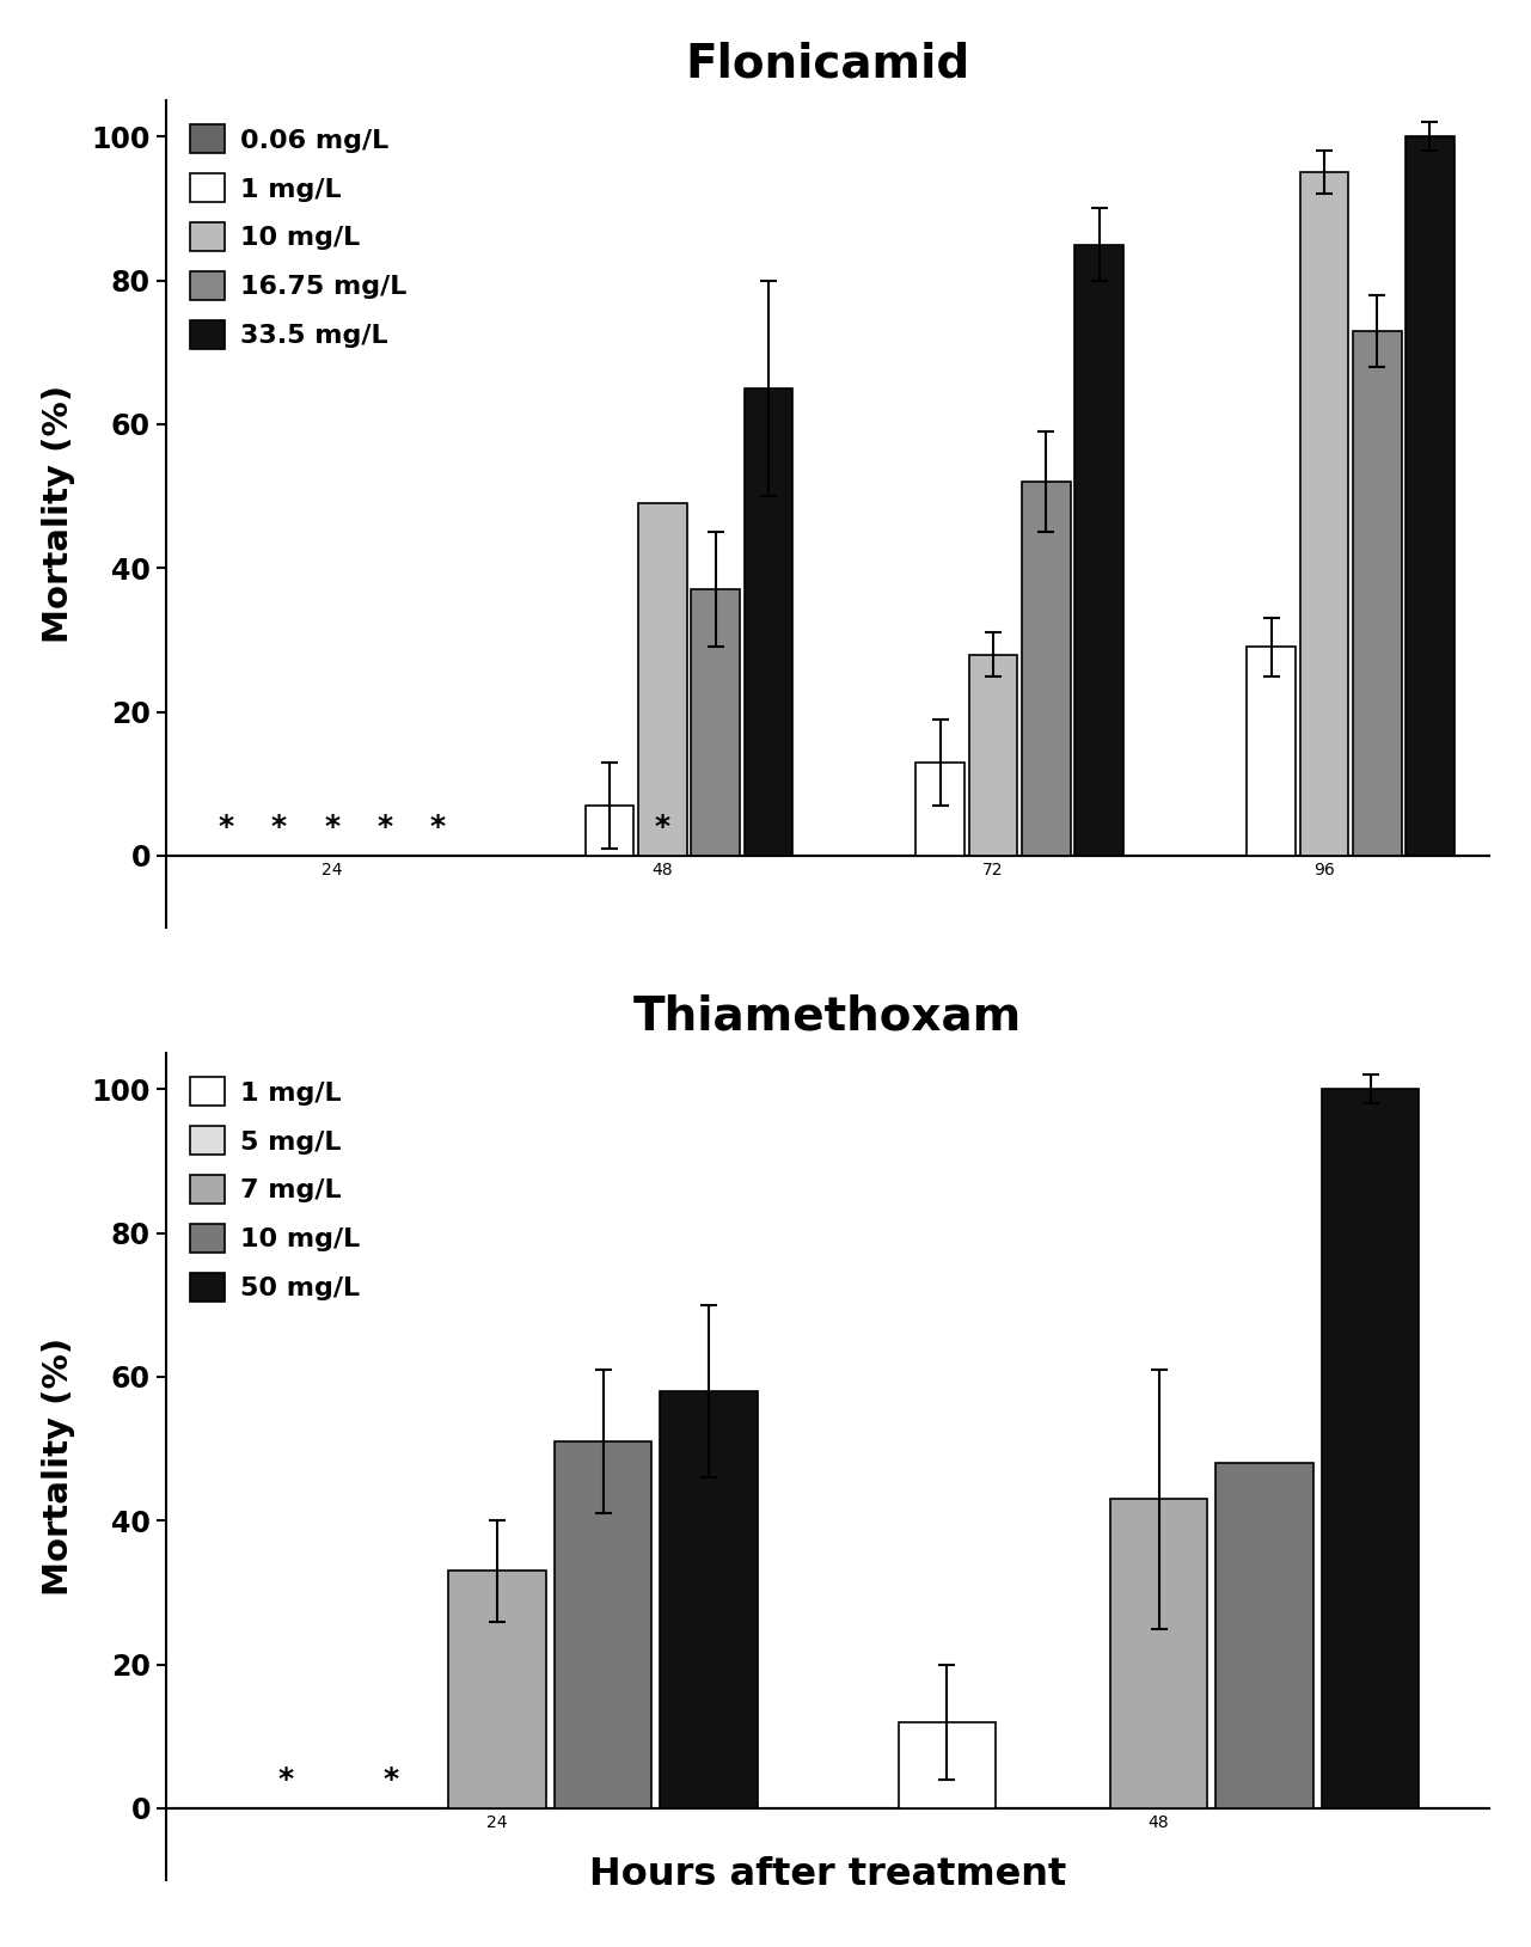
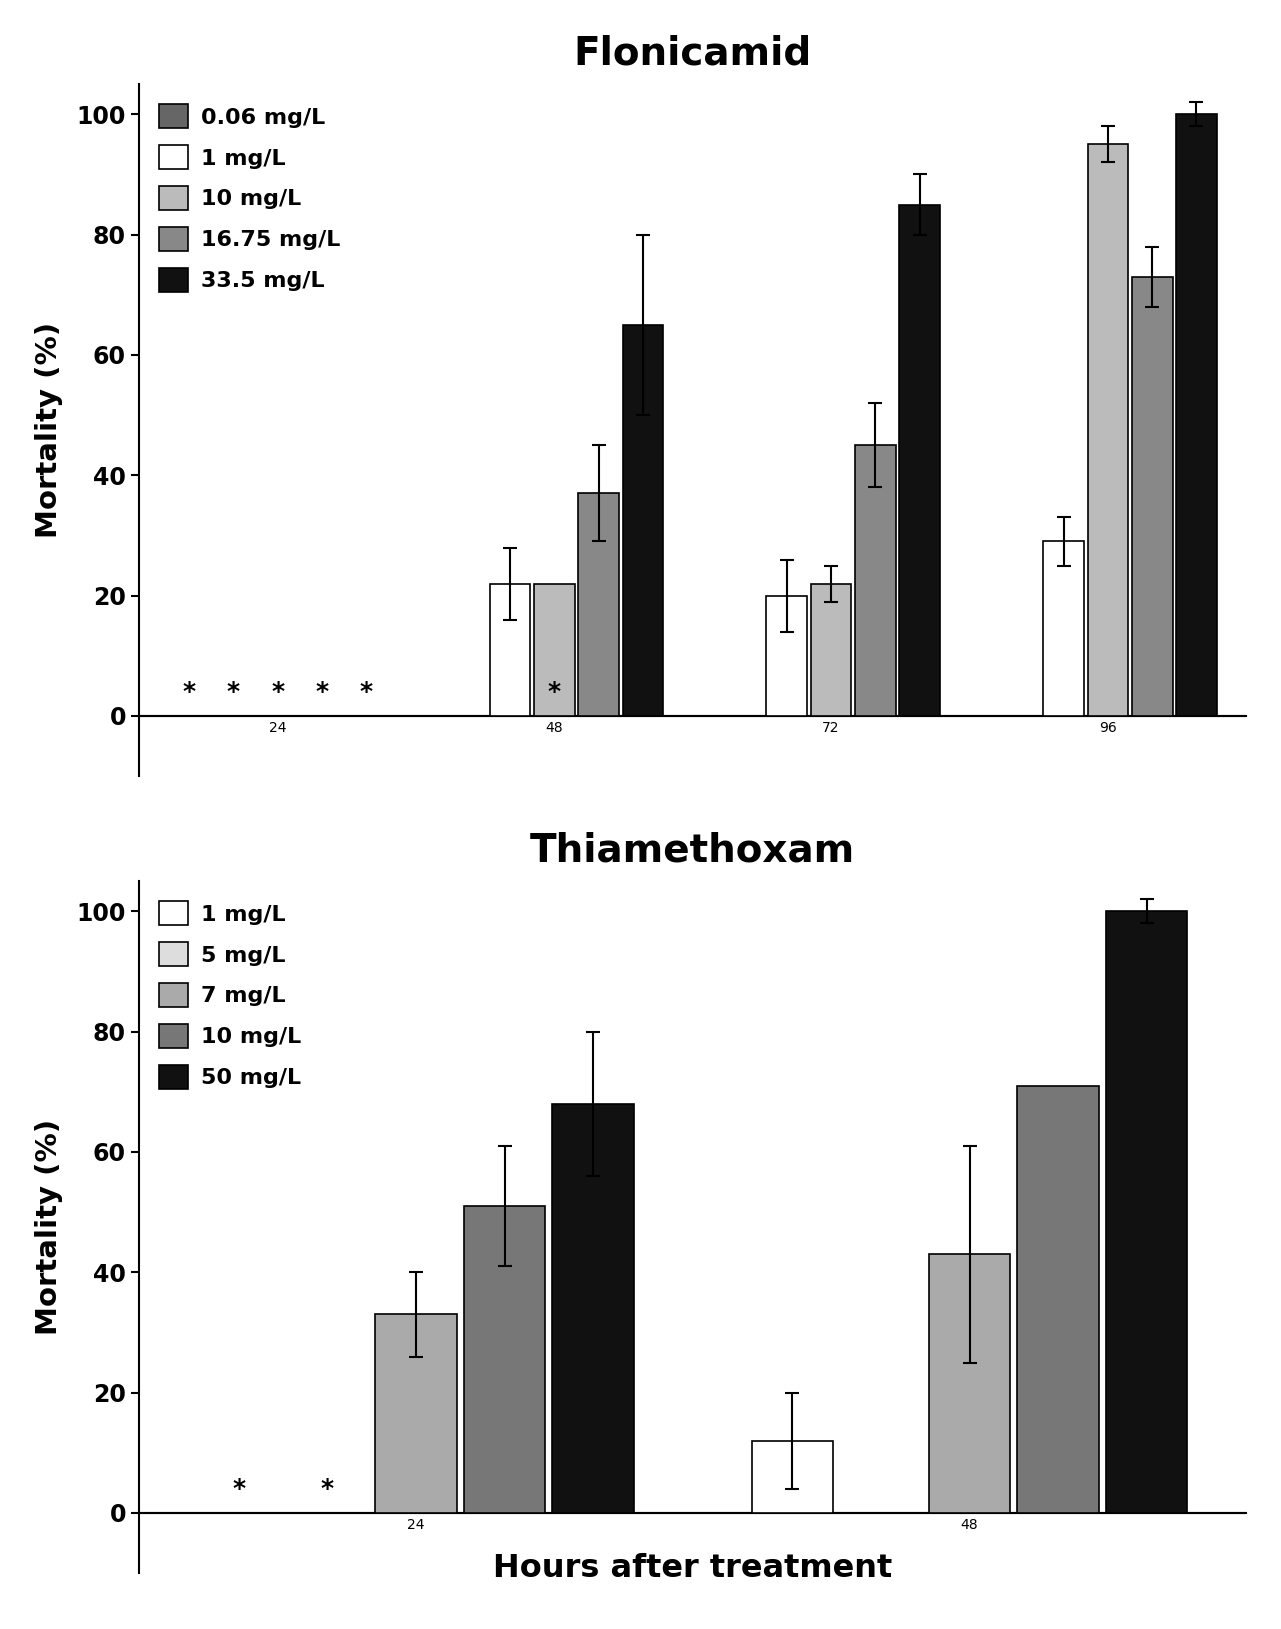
Flonicamid/1 mg/L/48: 7 -> 22
Flonicamid/10 mg/L/48: 49 -> 22
Flonicamid/1 mg/L/72: 13 -> 20
Flonicamid/10 mg/L/72: 28 -> 22
Flonicamid/16.75 mg/L/72: 52 -> 45
Thiamethoxam/50 mg/L/24: 58 -> 68
Thiamethoxam/10 mg/L/48: 48 -> 71
